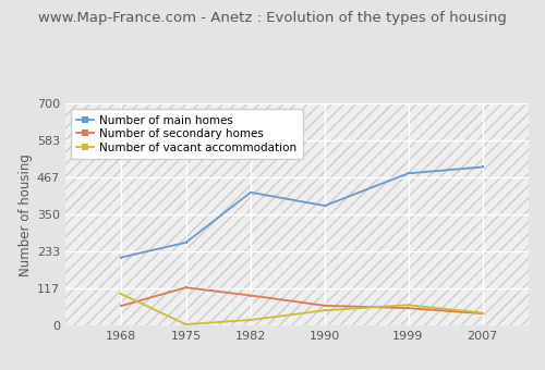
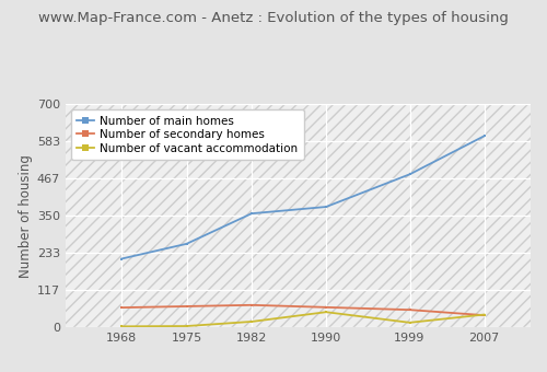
Number of vacant accommodation/1968: 100 -> 3
Number of secondary homes/1975: 120 -> 66
Number of main homes/1982: 420 -> 357
Number of secondary homes/1982: 95 -> 70
Number of vacant accommodation/1999: 65 -> 15
Number of main homes/2007: 500 -> 600
